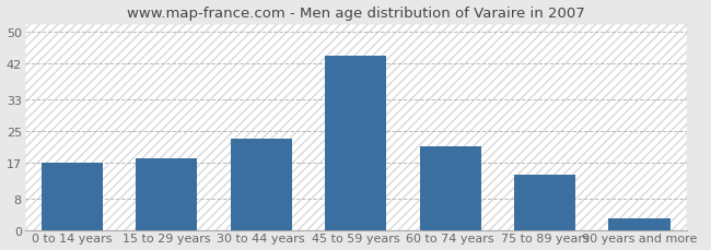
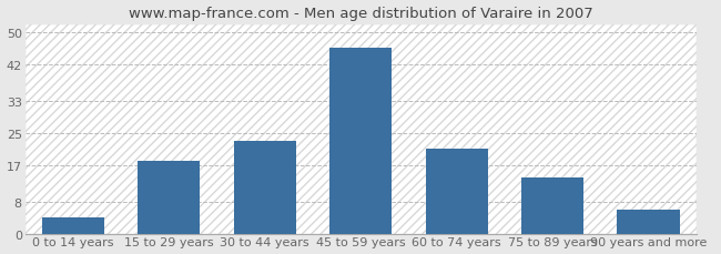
0 to 14 years: 17 -> 4
45 to 59 years: 44 -> 46
90 years and more: 3 -> 6
